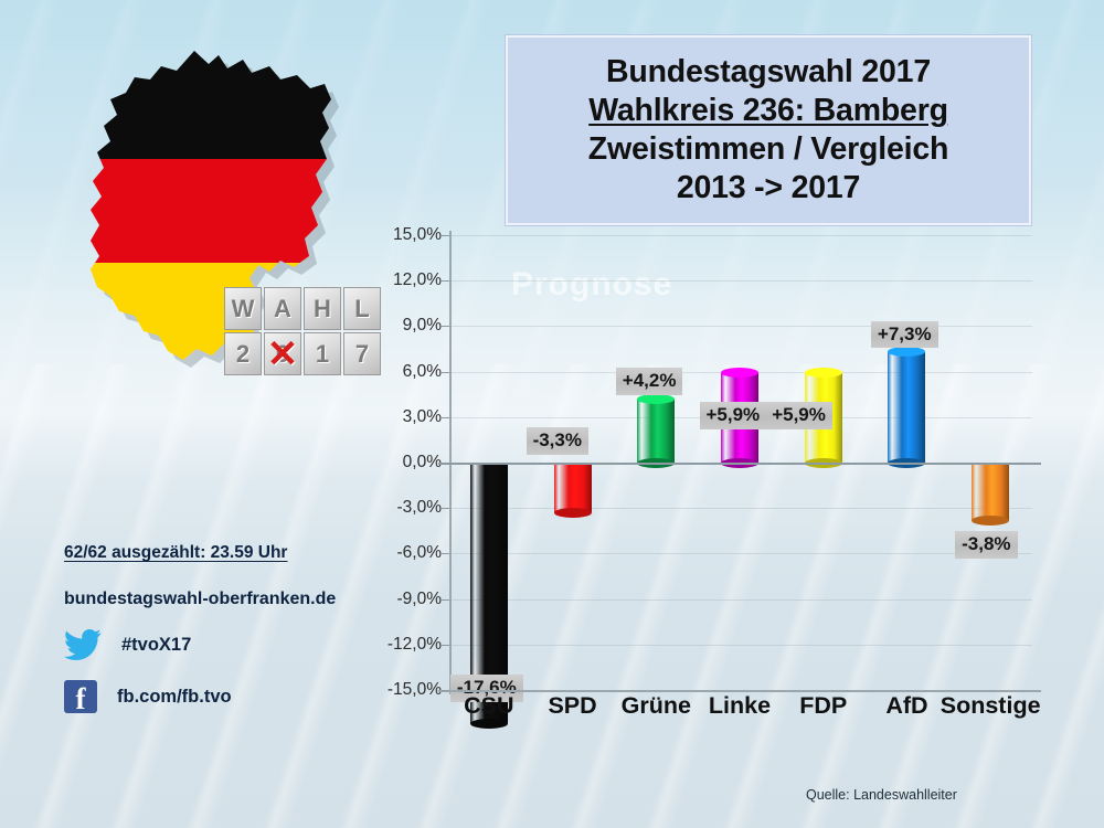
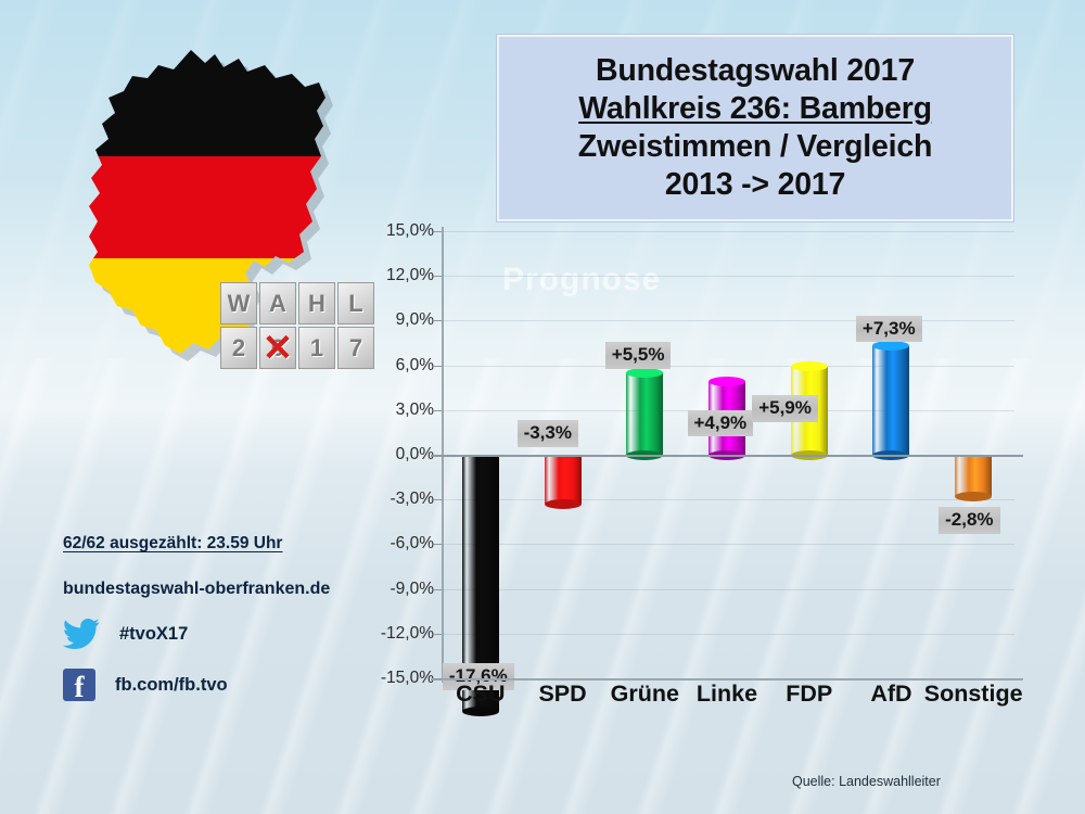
Grüne: +4,2% -> +5,5%
Linke: +5,9% -> +4,9%
Sonstige: -3,8% -> -2,8%
